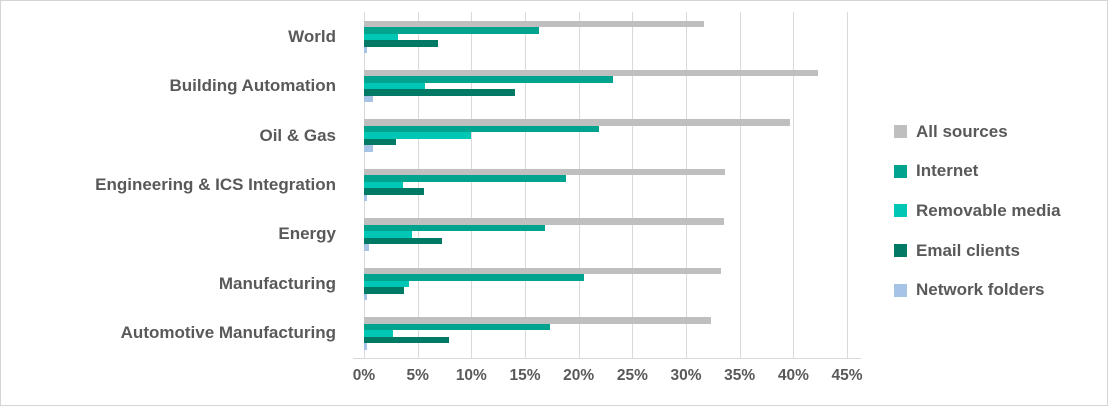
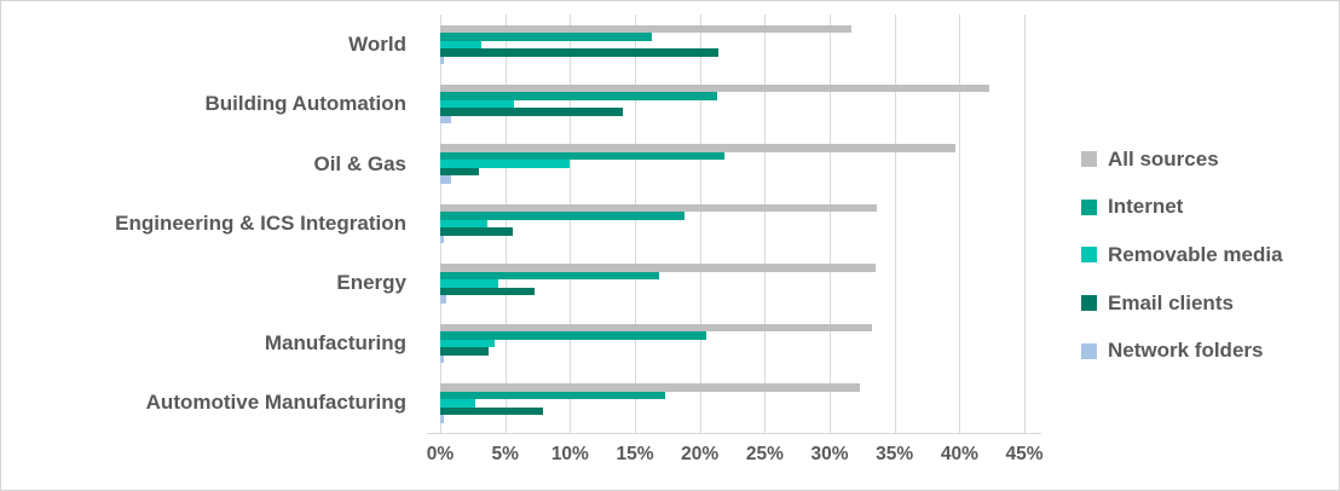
Email clients/World: 6.9% -> 21.4%
Internet/Building Automation: 23.2% -> 21.3%
